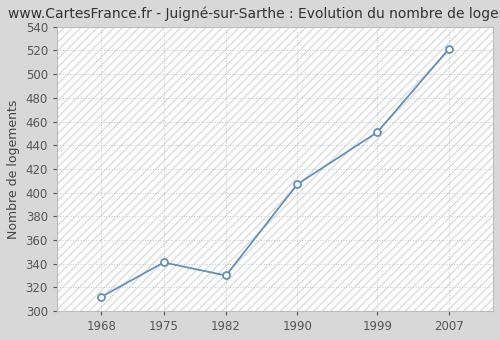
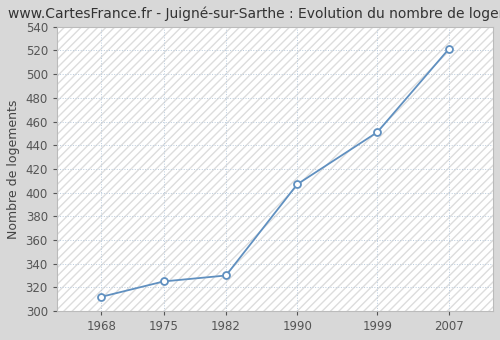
1975: 341 -> 325
